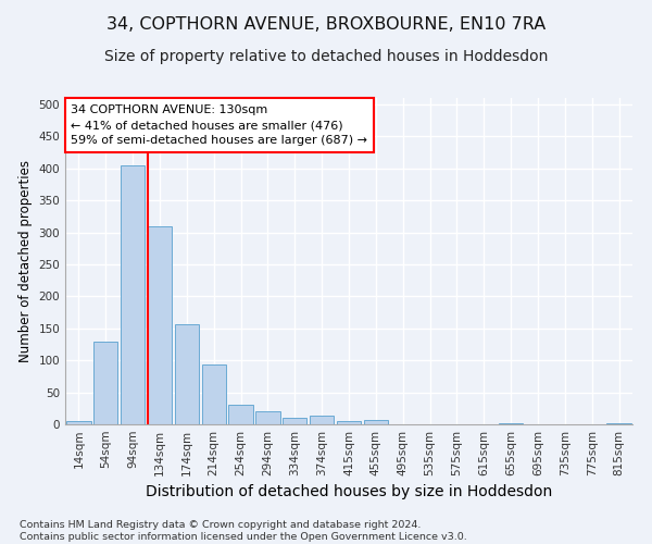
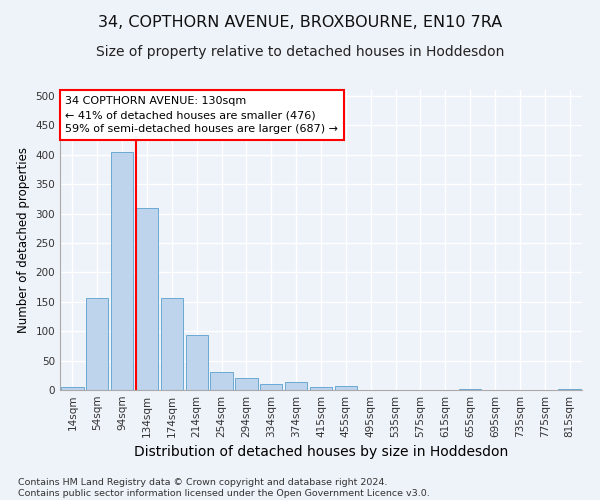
54sqm: 130 -> 156
